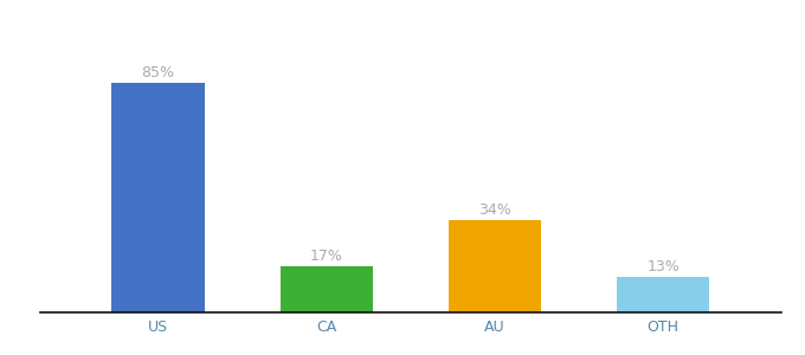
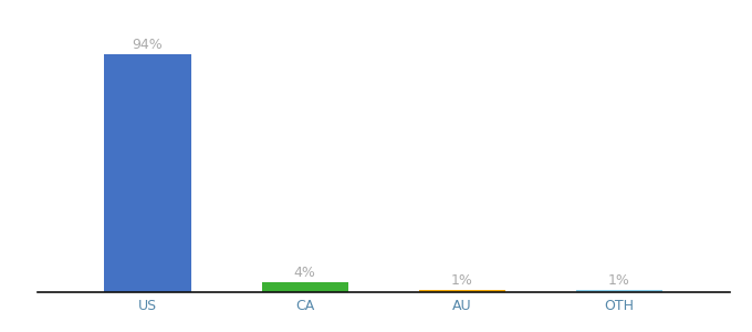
US: 85% -> 94%
CA: 17% -> 4%
AU: 34% -> 1%
OTH: 13% -> 1%
